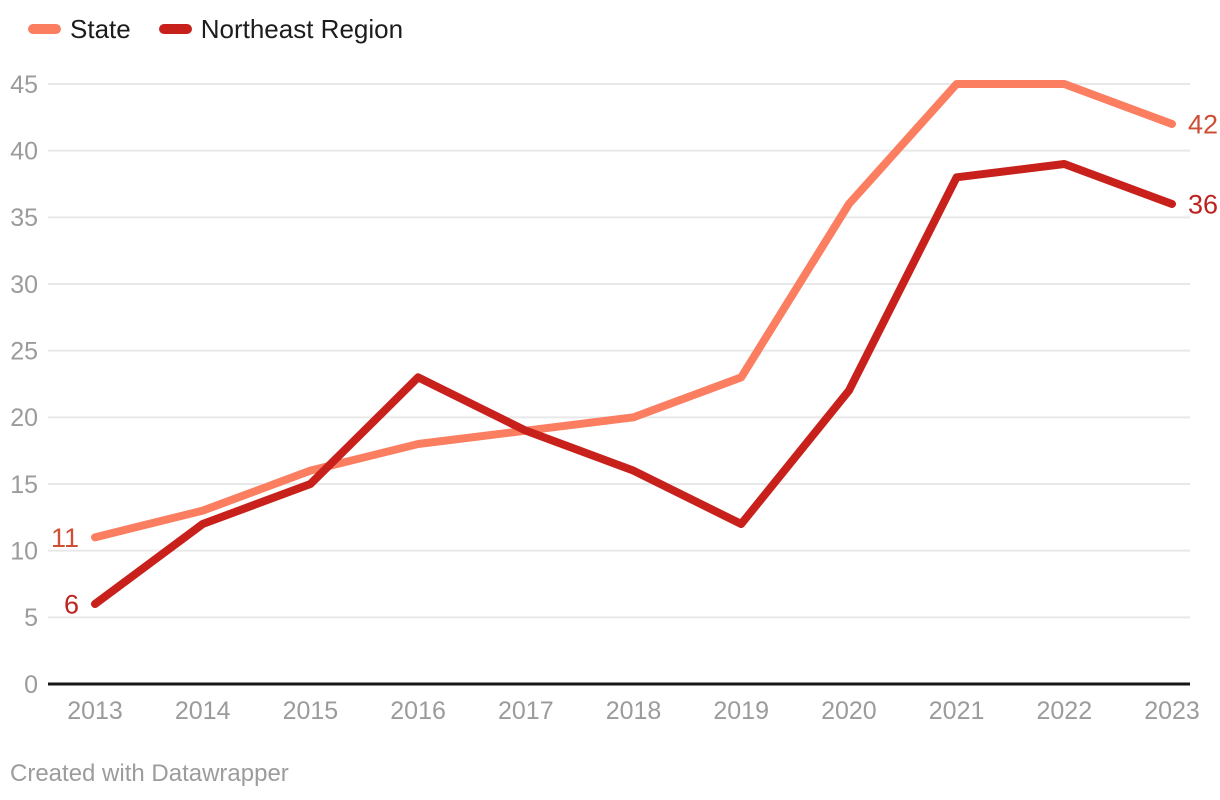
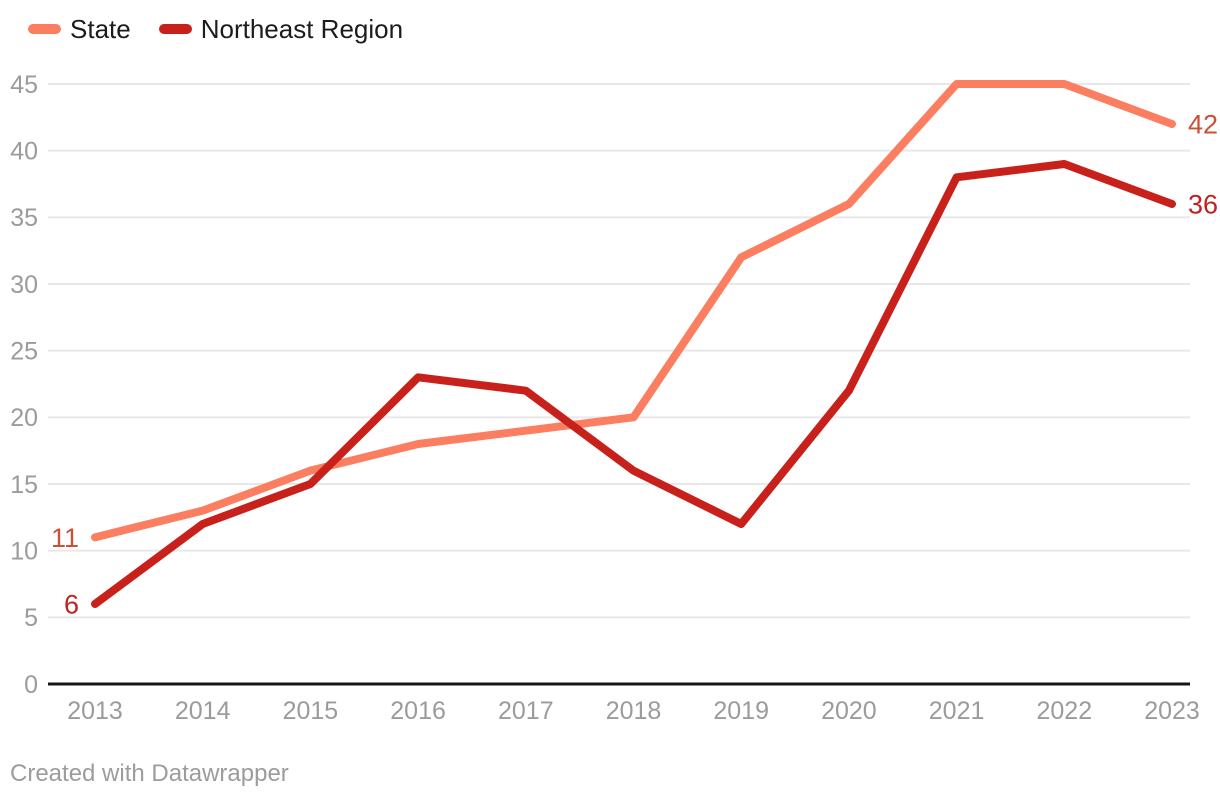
Northeast Region/2017: 19 -> 22
State/2019: 23 -> 32
